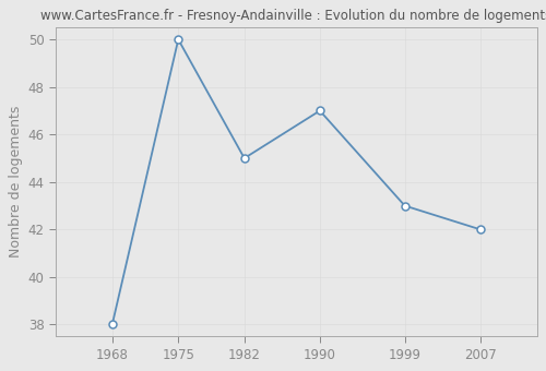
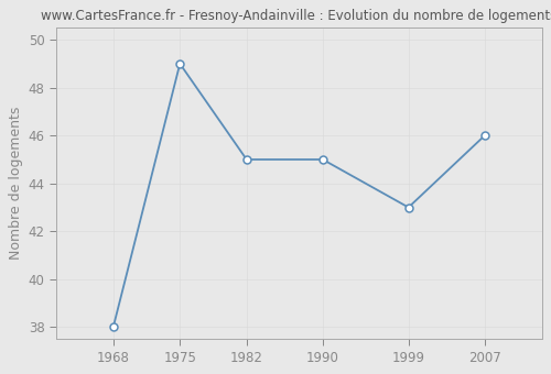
1975: 50 -> 49
1990: 47 -> 45
2007: 42 -> 46
